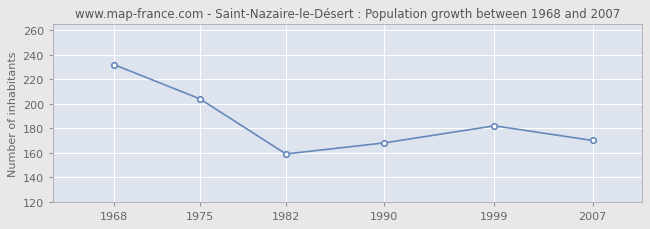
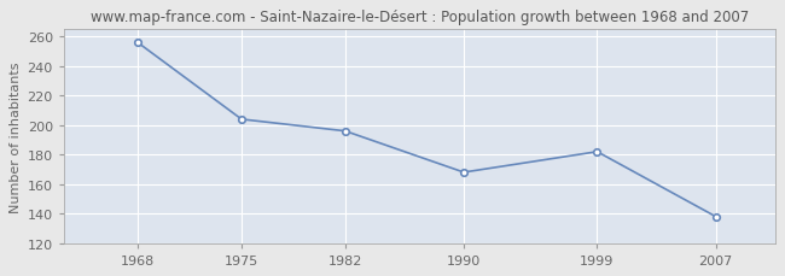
1968: 232 -> 256
1982: 159 -> 196
2007: 170 -> 138
